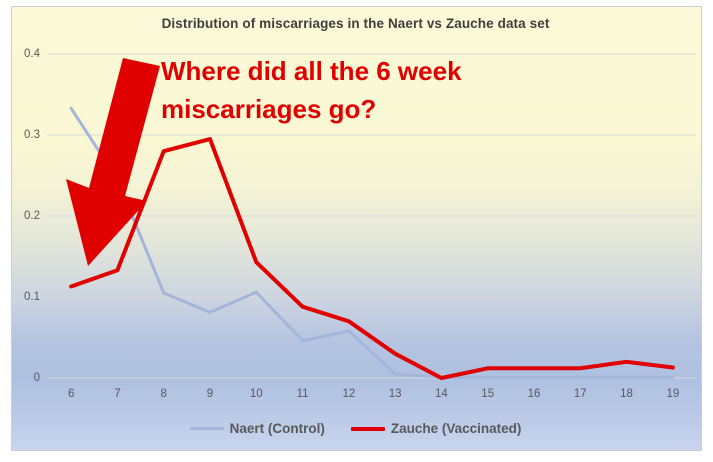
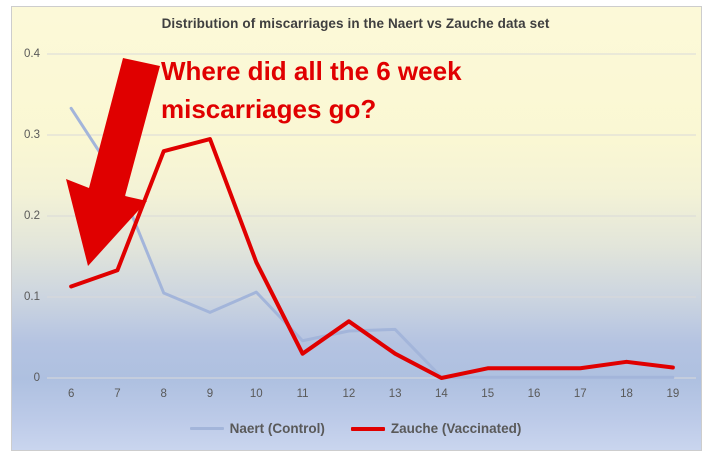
Zauche (Vaccinated)/11: 0.09 -> 0.03
Naert (Control)/13: 0.01 -> 0.06
